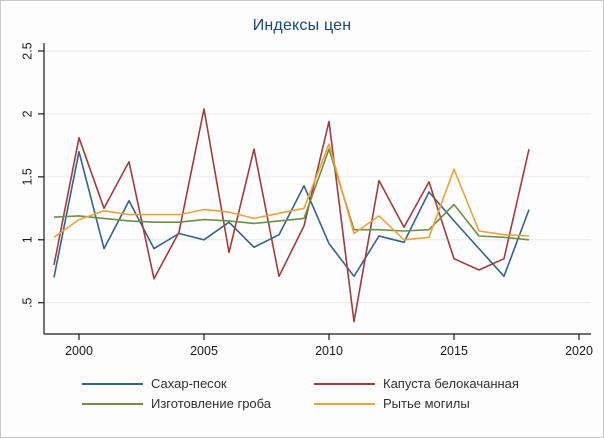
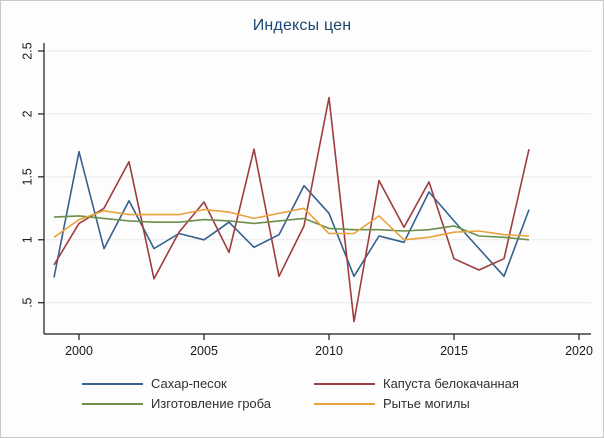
Капуста белокачанная/2000: 1.81 -> 1.13
Капуста белокачанная/2005: 2.04 -> 1.30
Сахар-песок/2010: 0.97 -> 1.21
Капуста белокачанная/2010: 1.94 -> 2.13
Изготовление гроба/2010: 1.72 -> 1.09
Рытье могилы/2010: 1.76 -> 1.05
Изготовление гроба/2015: 1.28 -> 1.11
Рытье могилы/2015: 1.56 -> 1.06
